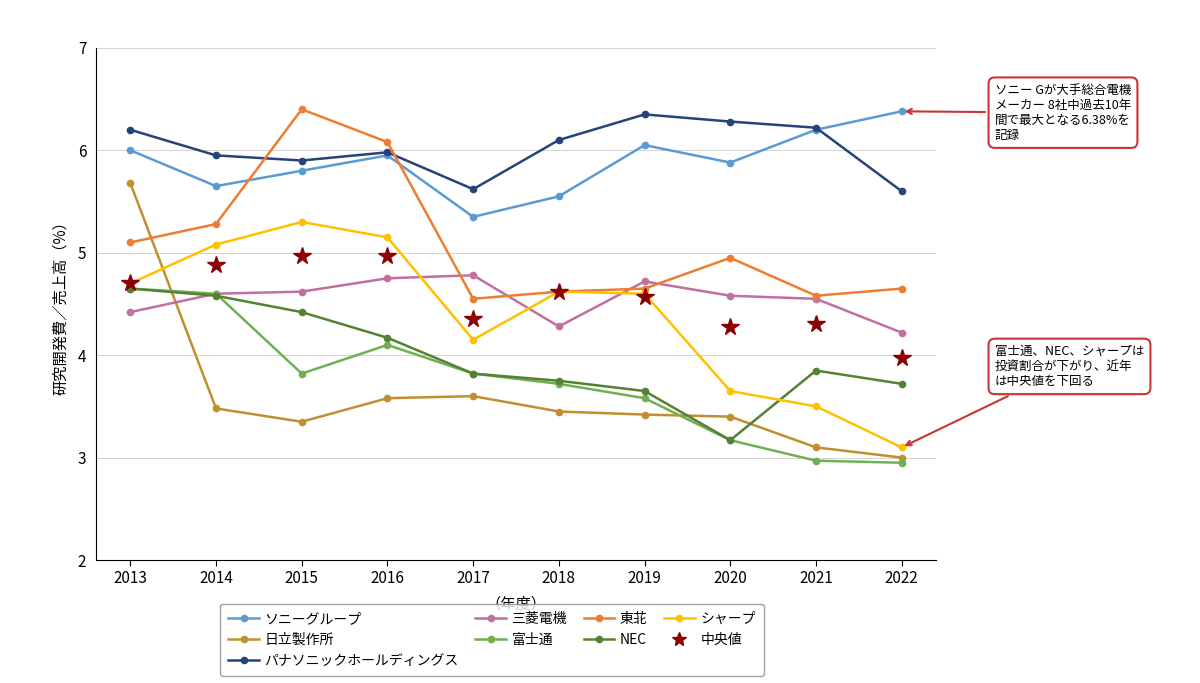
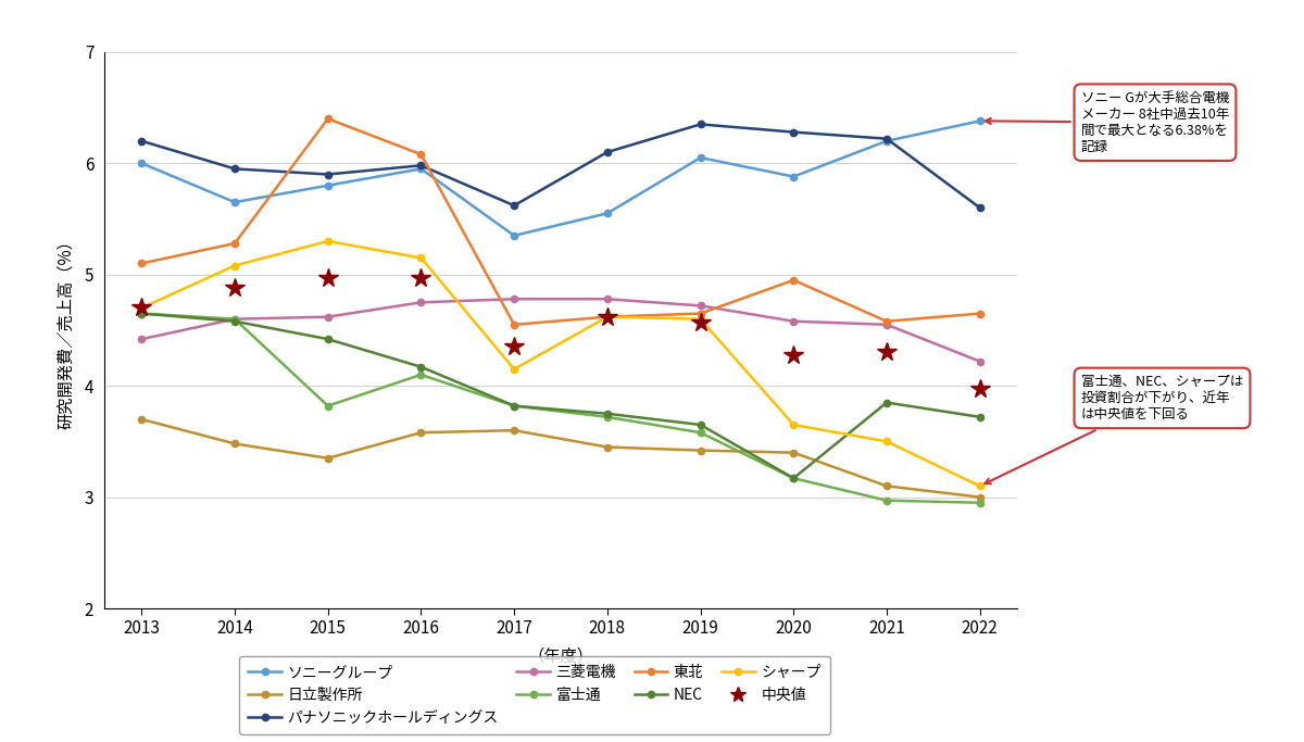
日立製作所/2013: 5.68 -> 3.70
三菱電機/2018: 4.28 -> 4.78
